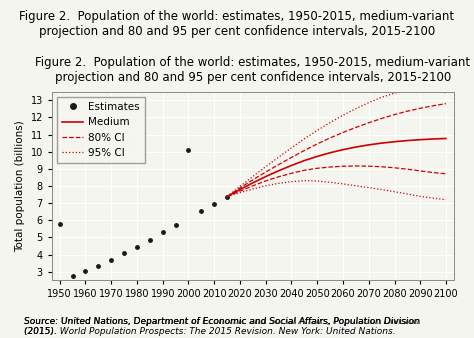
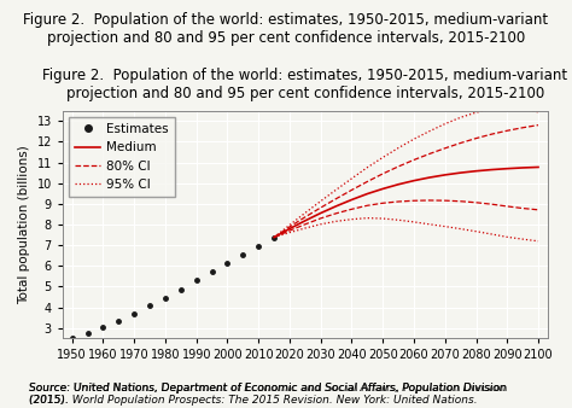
Estimates/1950: 5.8 -> 2.5
Estimates/2000: 10.1 -> 6.1
